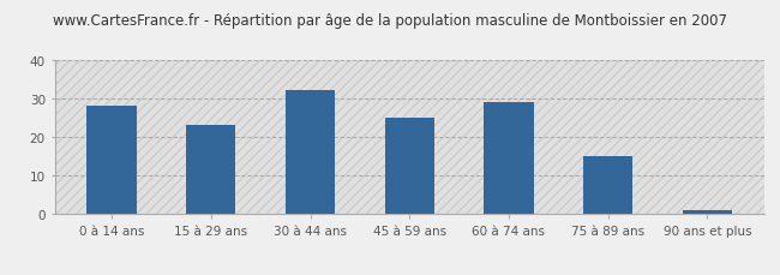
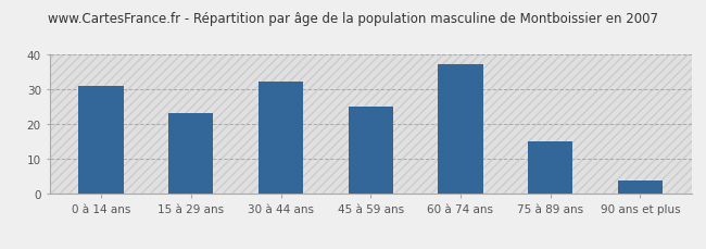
0 à 14 ans: 28 -> 31
60 à 74 ans: 29 -> 37
90 ans et plus: 1 -> 4
